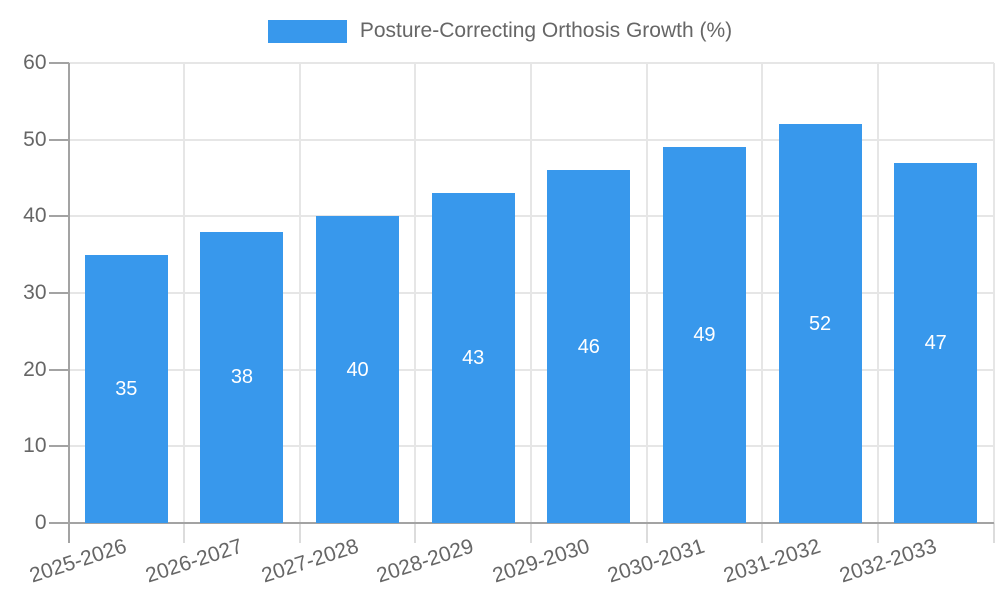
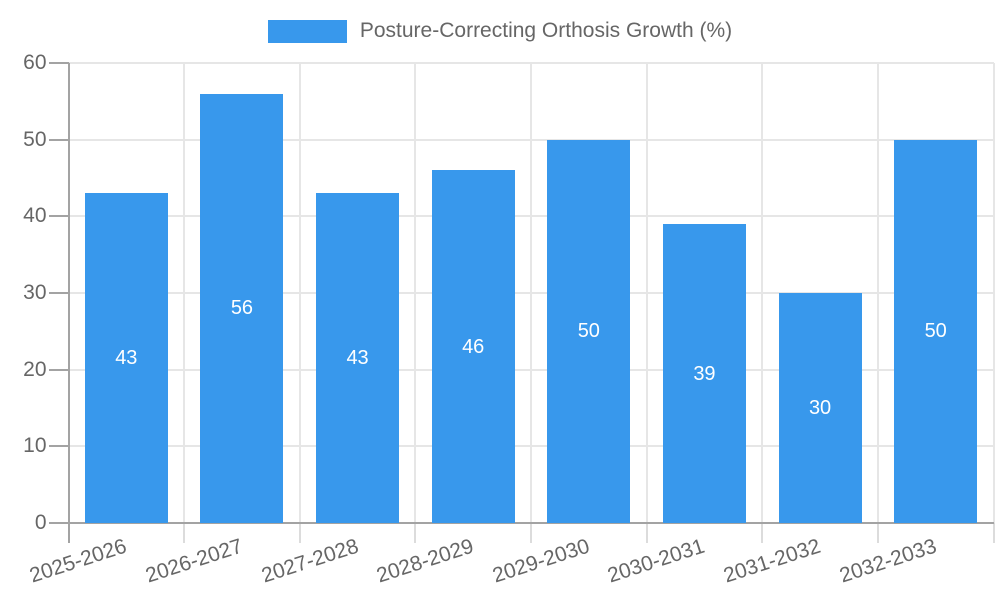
2025-2026: 35 -> 43
2026-2027: 38 -> 56
2027-2028: 40 -> 43
2028-2029: 43 -> 46
2029-2030: 46 -> 50
2030-2031: 49 -> 39
2031-2032: 52 -> 30
2032-2033: 47 -> 50
